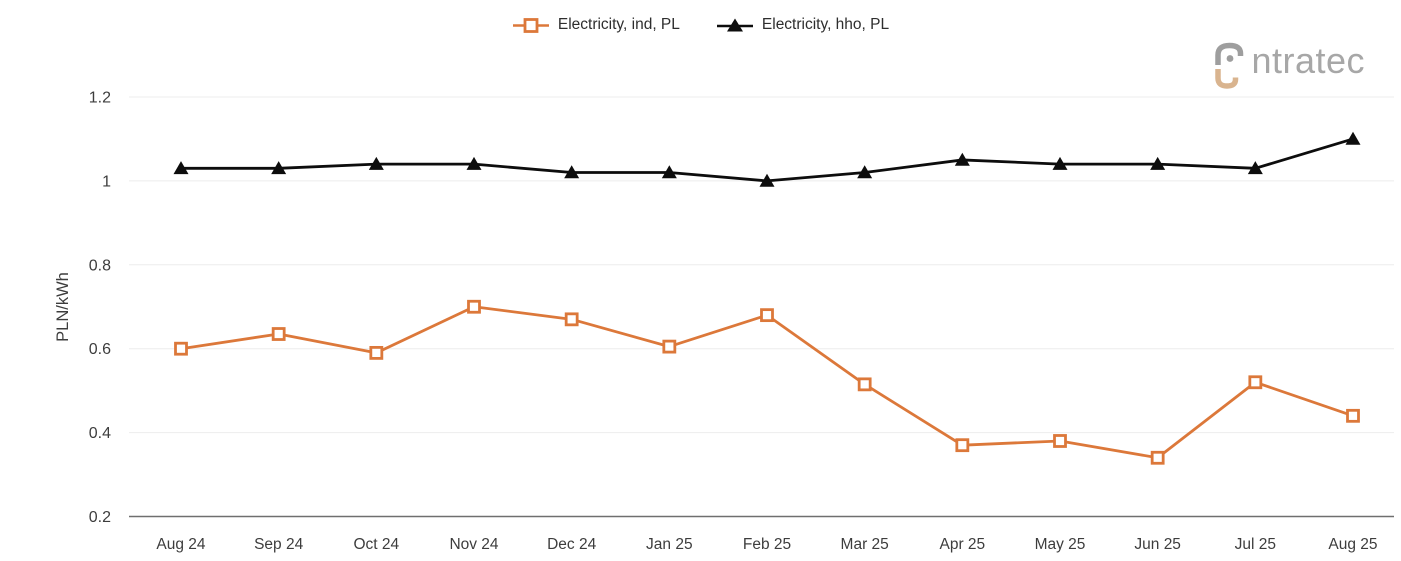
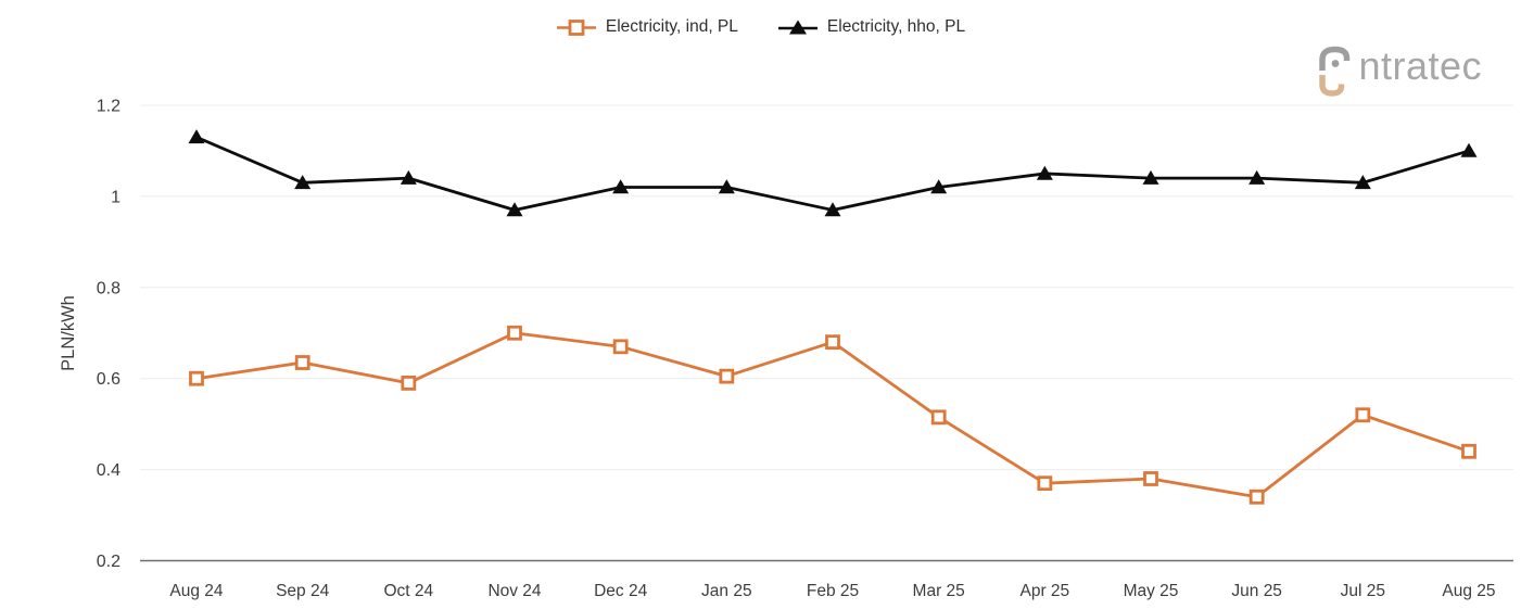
Electricity, hho, PL/Aug 24: 1.03 -> 1.13
Electricity, hho, PL/Nov 24: 1.04 -> 0.97
Electricity, hho, PL/Feb 25: 1.00 -> 0.97
